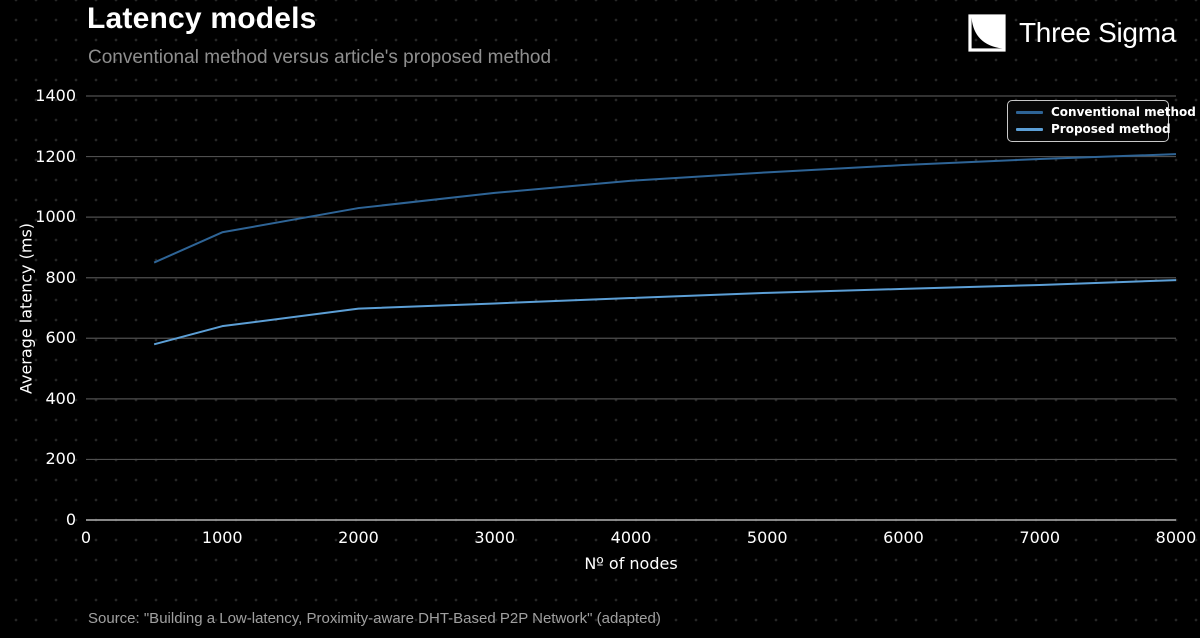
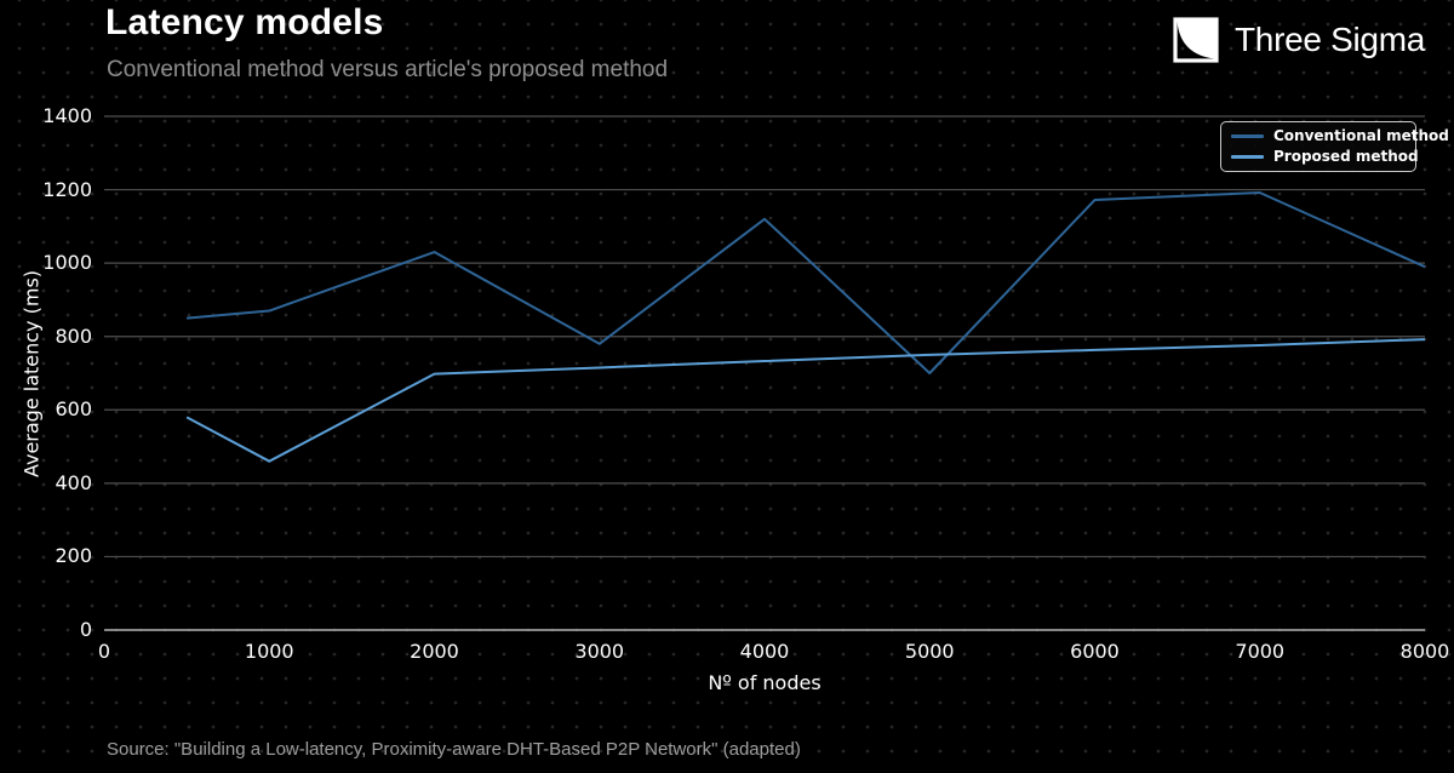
Conventional method/1000: 950 -> 870
Proposed method/1000: 640 -> 460
Conventional method/3000: 1080 -> 780
Conventional method/5000: 1150 -> 700
Conventional method/8000: 1210 -> 990
